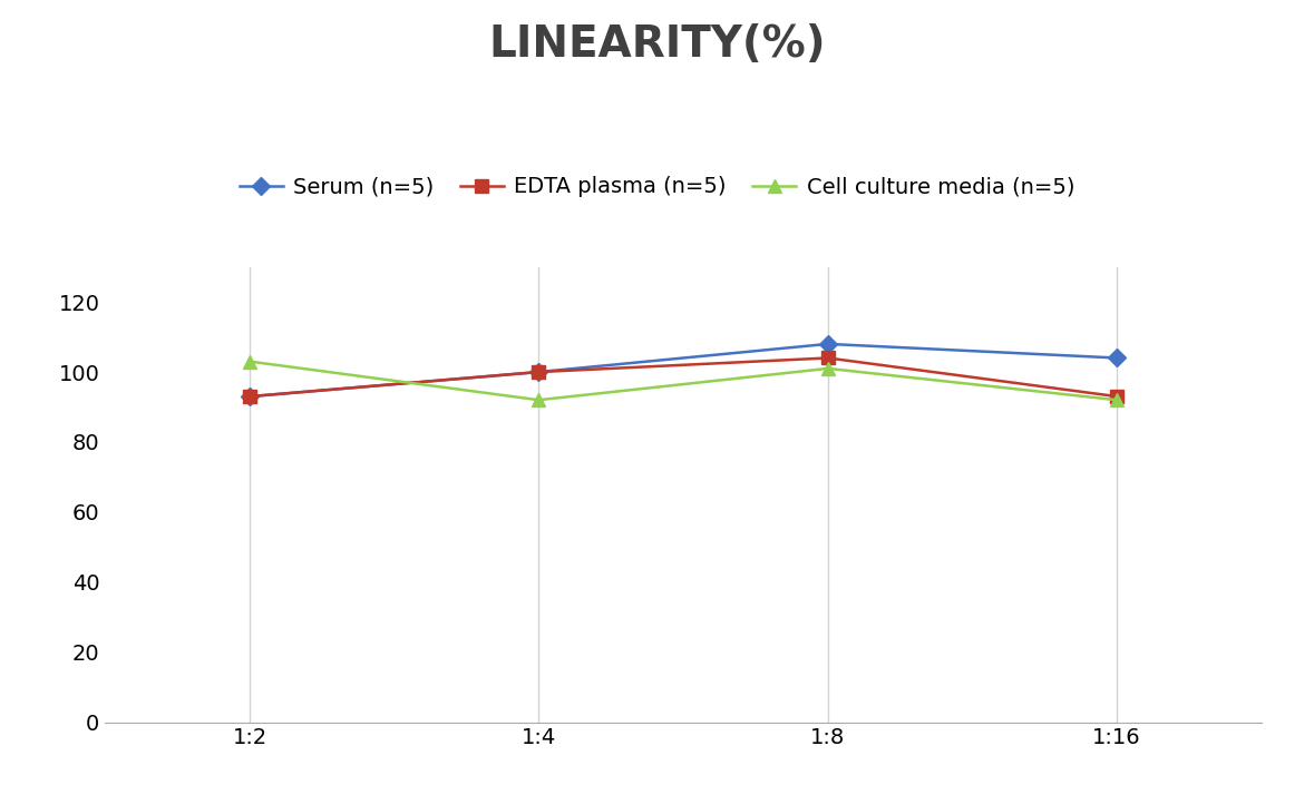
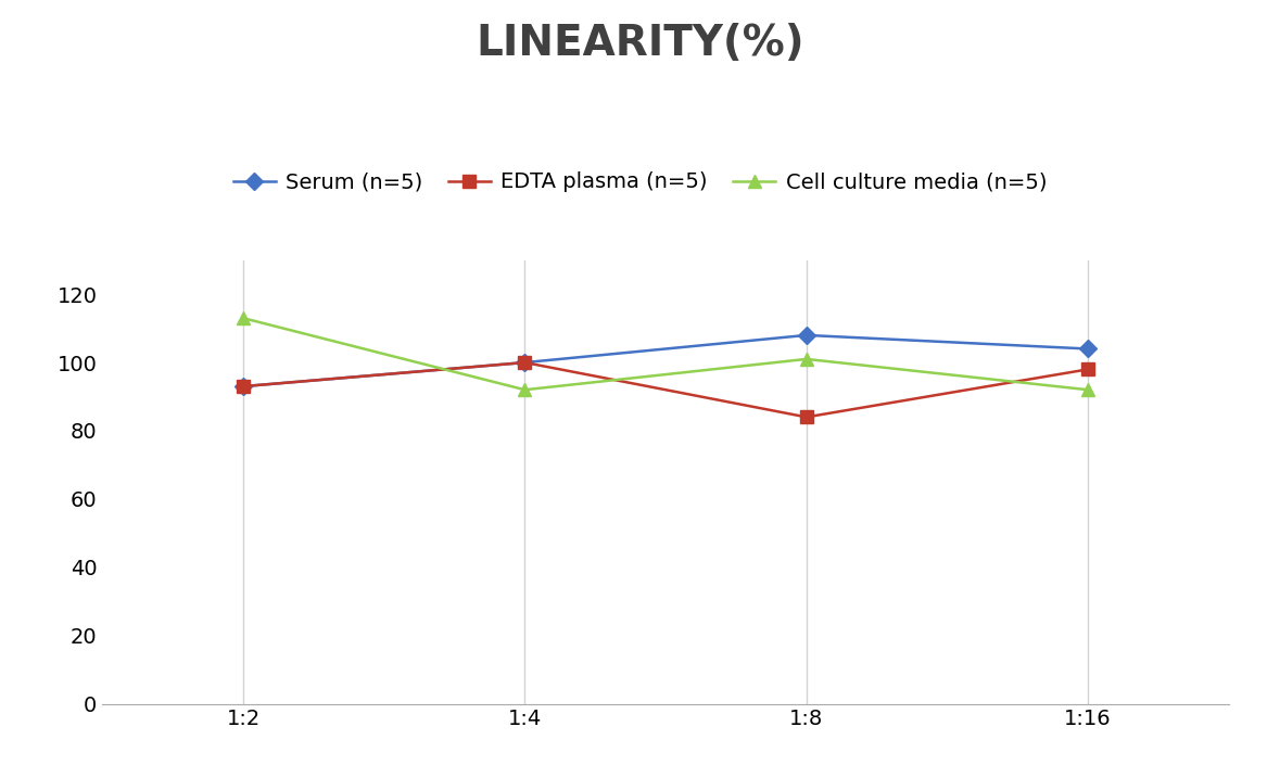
Cell culture media (n=5)/1:2: 103 -> 113
EDTA plasma (n=5)/1:8: 104 -> 84
EDTA plasma (n=5)/1:16: 93 -> 98
